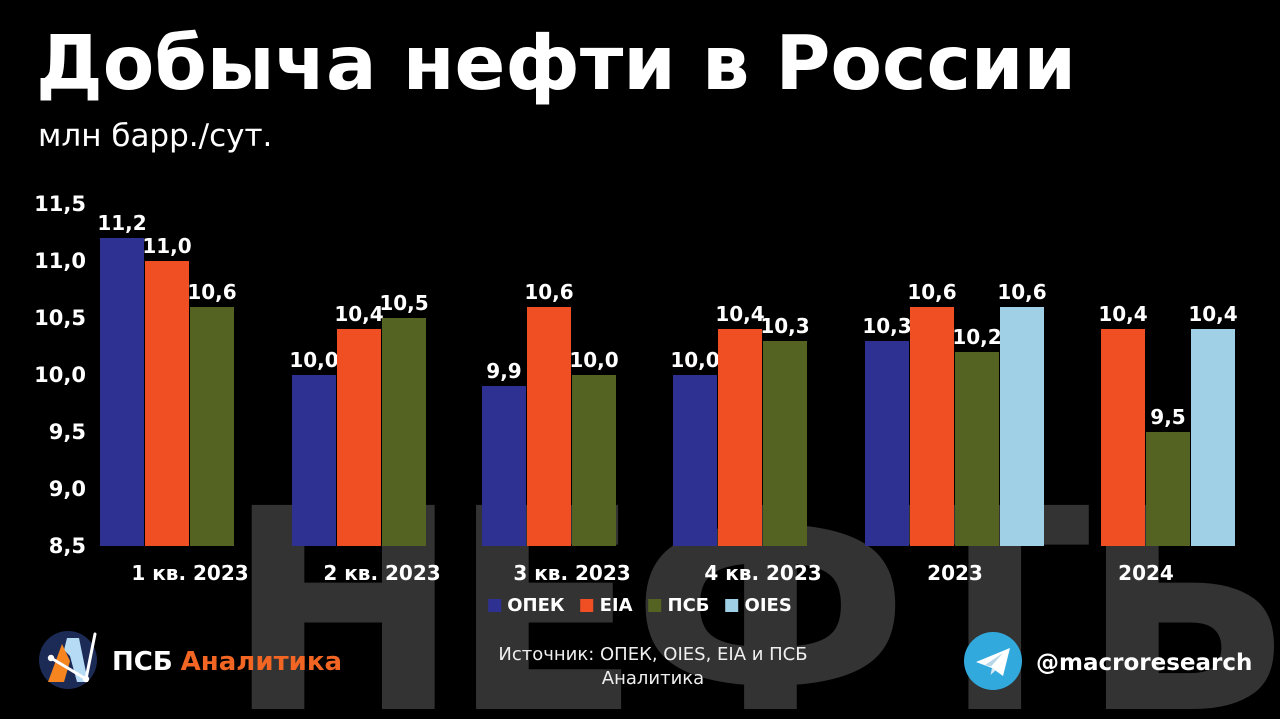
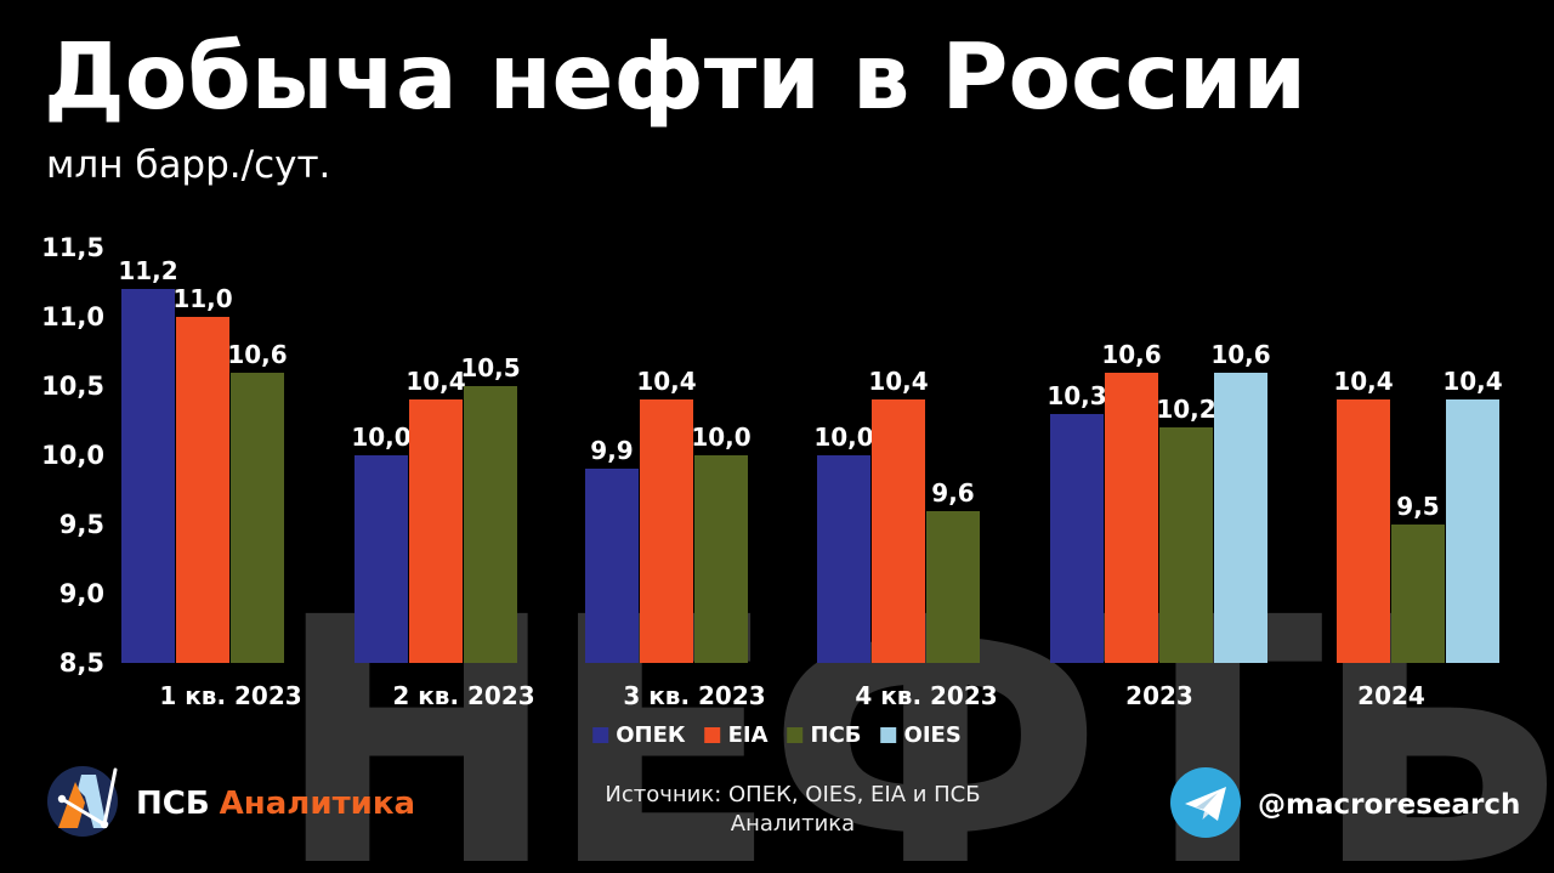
EIA/3 кв. 2023: 10,6 -> 10,4
ПСБ/4 кв. 2023: 10,3 -> 9,6
